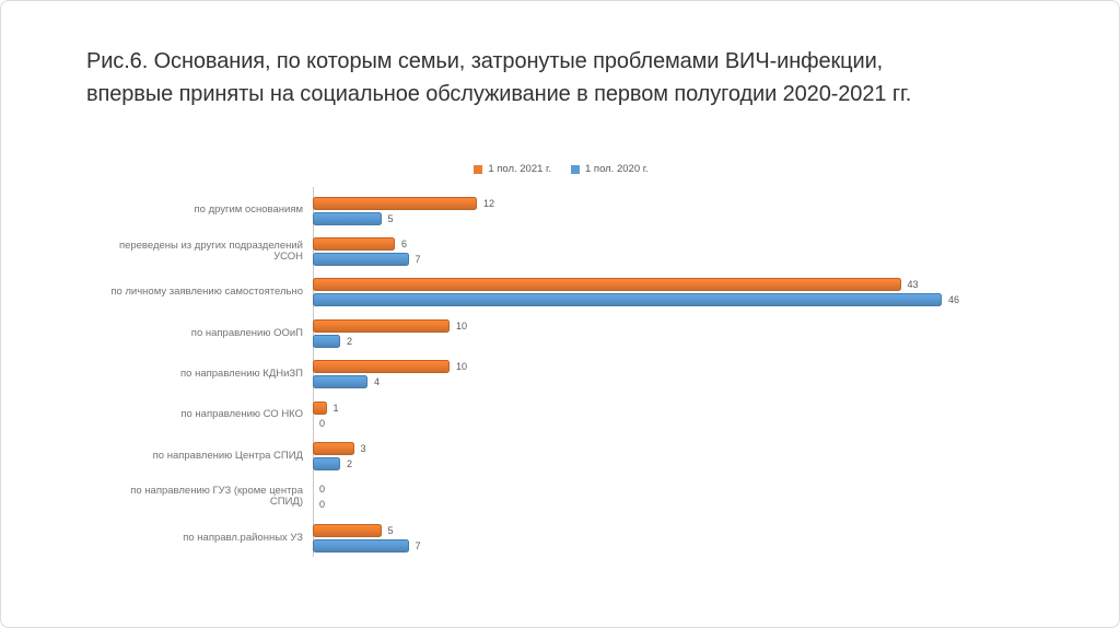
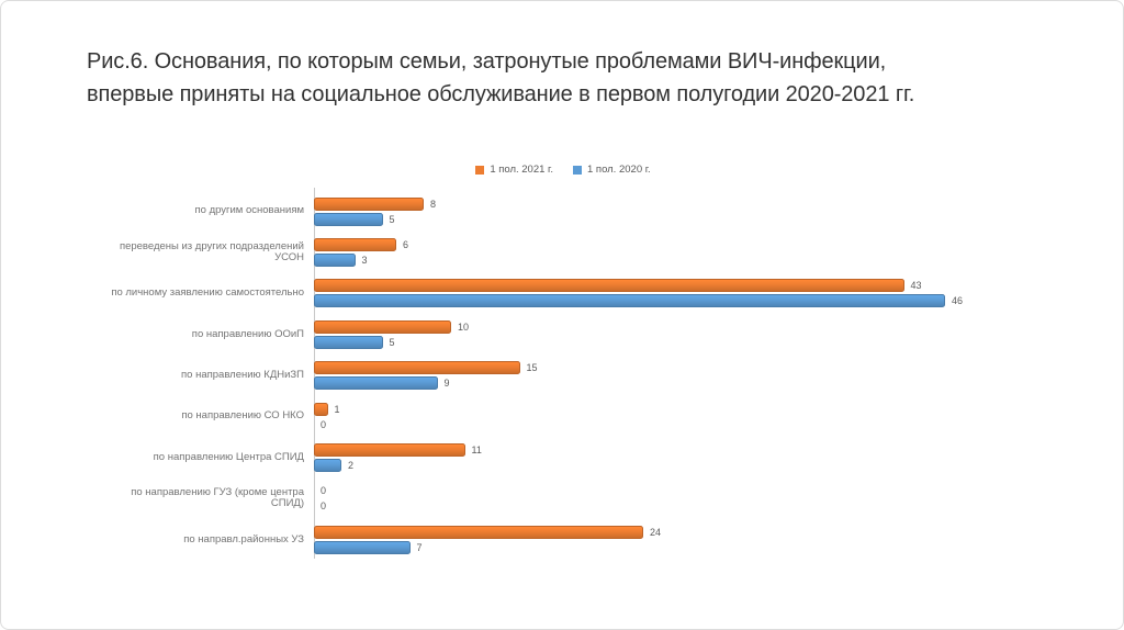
1 пол. 2021 г./по другим основаниям: 12 -> 8
1 пол. 2020 г./переведены из других подразделений УСОН: 7 -> 3
1 пол. 2020 г./по направлению ООиП: 2 -> 5
1 пол. 2021 г./по направлению КДНиЗП: 10 -> 15
1 пол. 2020 г./по направлению КДНиЗП: 4 -> 9
1 пол. 2021 г./по направлению Центра СПИД: 3 -> 11
1 пол. 2021 г./по направл.районных УЗ: 5 -> 24
